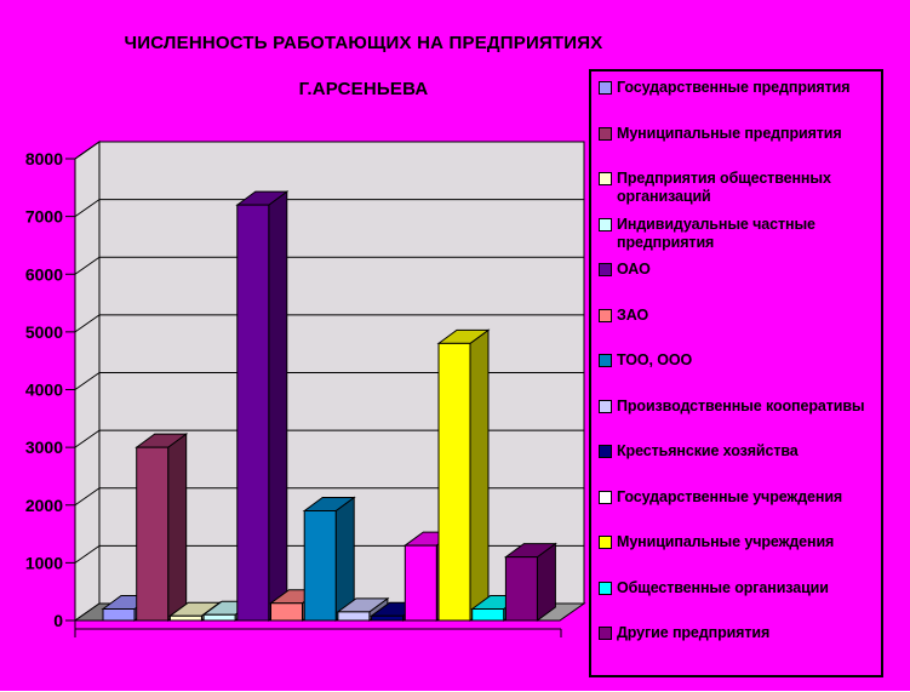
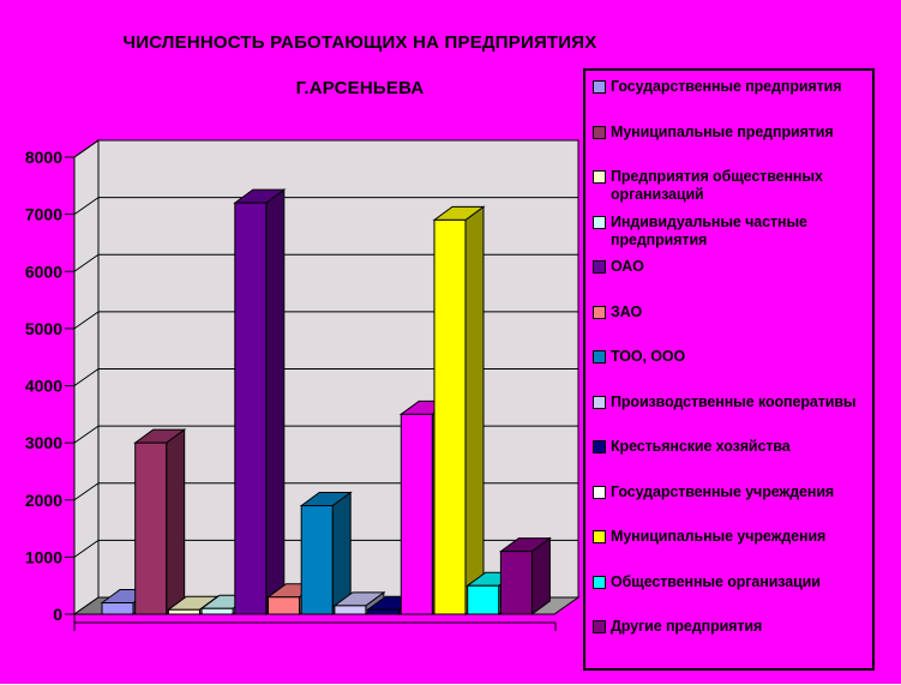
Государственные учреждения: 1300 -> 3500
Муниципальные учреждения: 4800 -> 6900
Общественные организации: 200 -> 500
